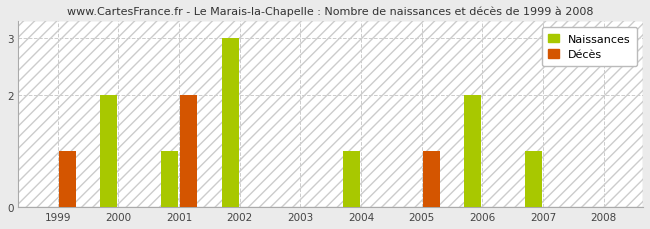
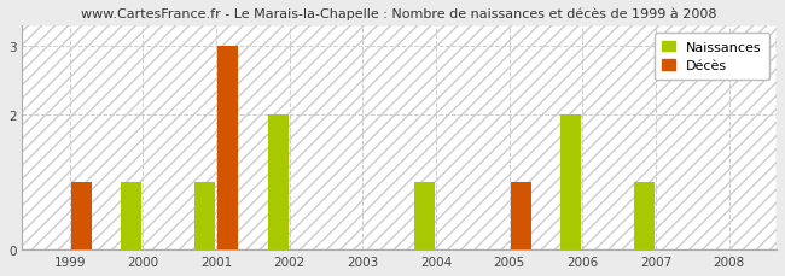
Naissances/2000: 2 -> 1
Décès/2001: 2 -> 3
Naissances/2002: 3 -> 2
